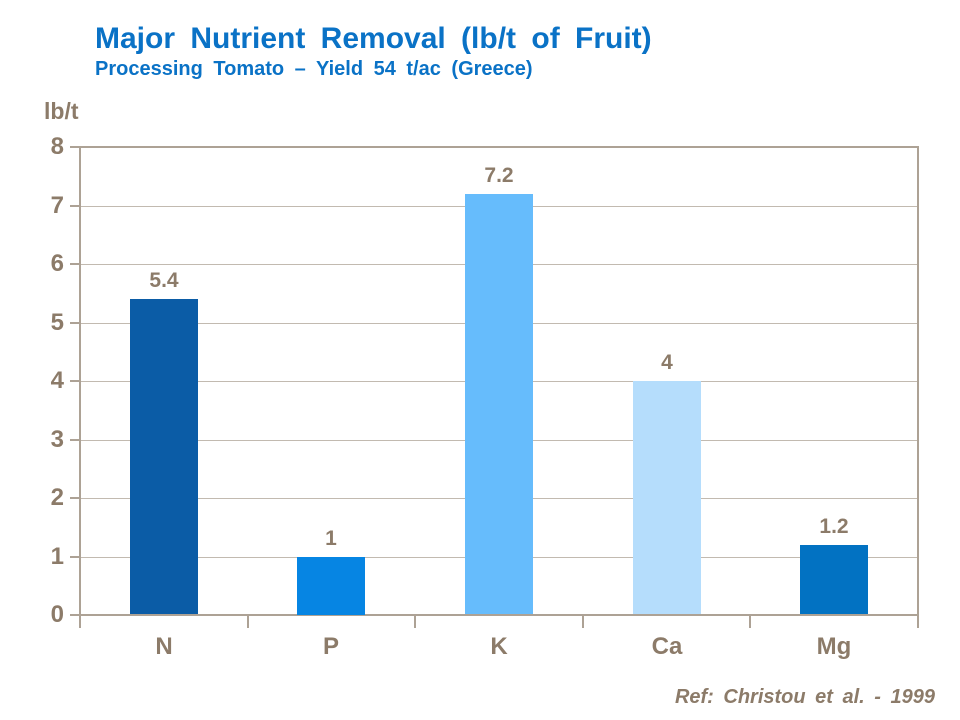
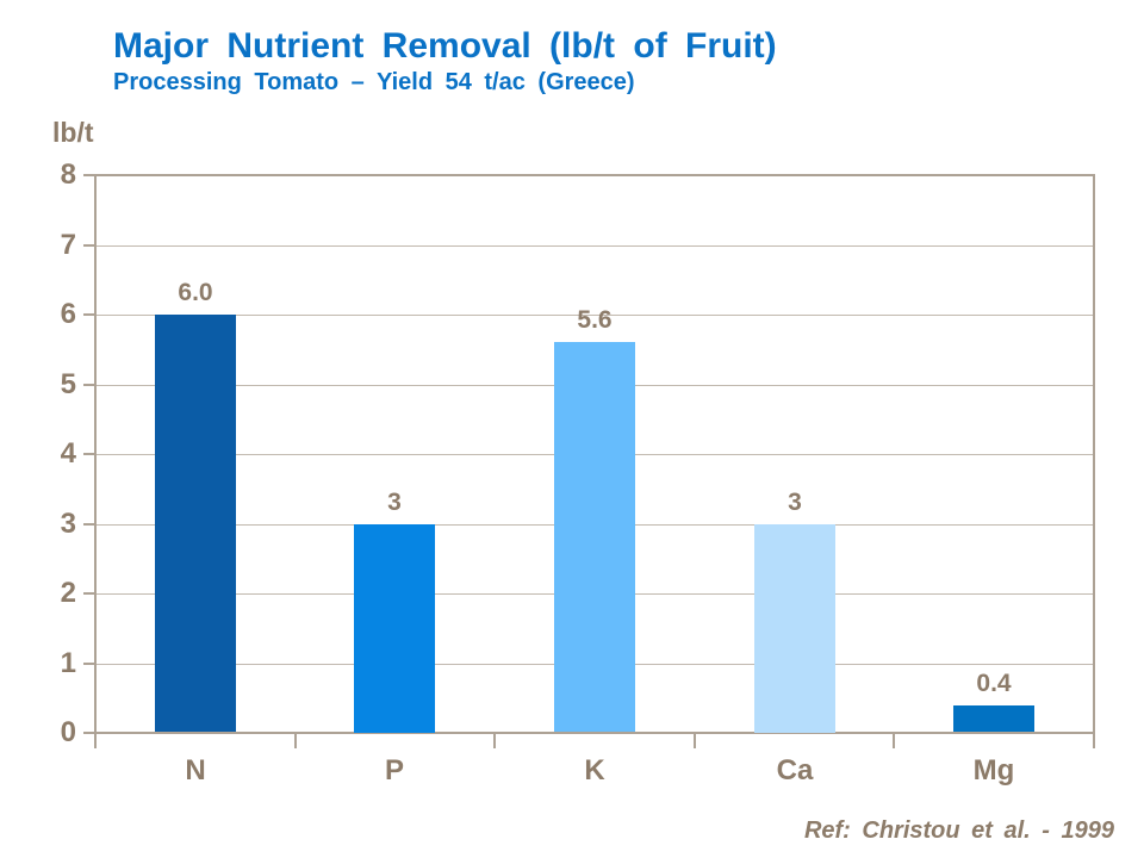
N: 5.4 -> 6.0
P: 1 -> 3
K: 7.2 -> 5.6
Ca: 4 -> 3
Mg: 1.2 -> 0.4
